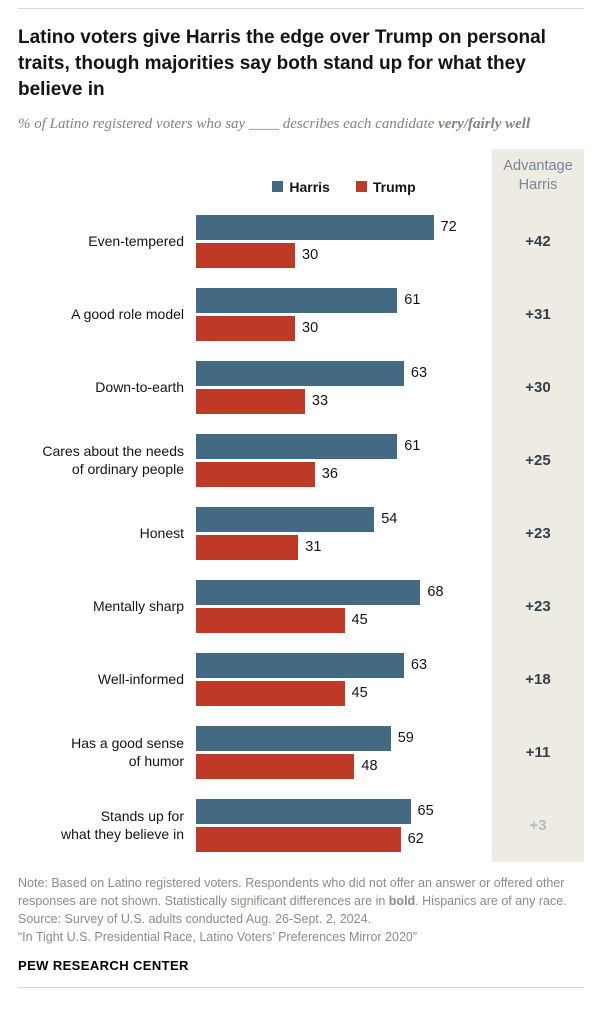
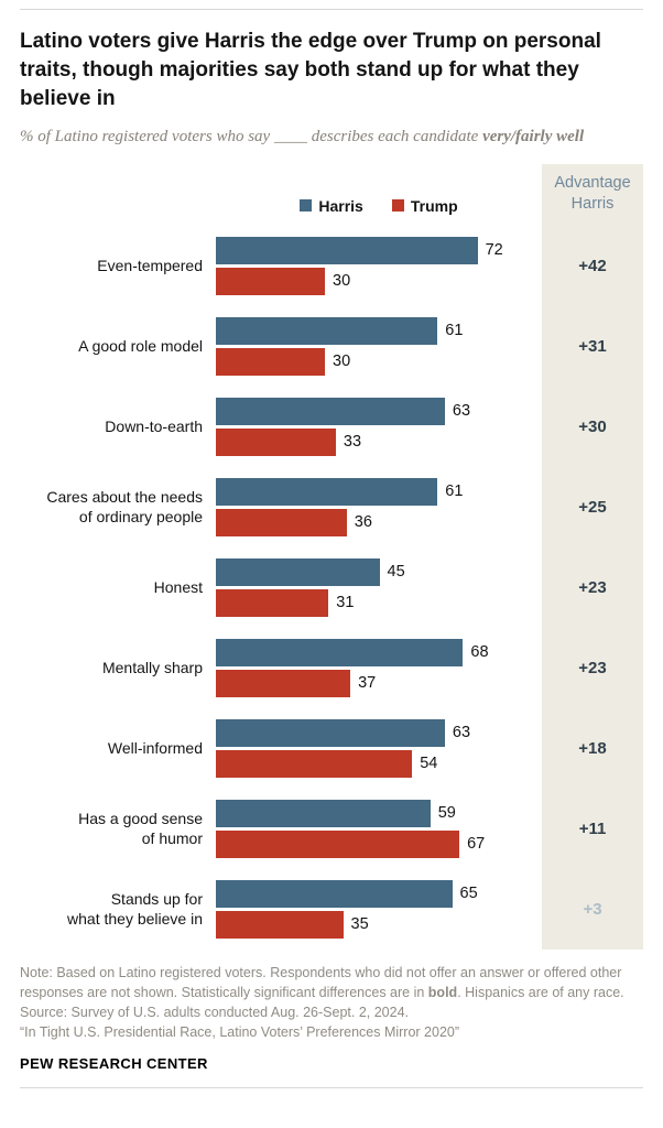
Harris/Honest: 54 -> 45
Trump/Mentally sharp: 45 -> 37
Trump/Well-informed: 45 -> 54
Trump/Has a good sense of humor: 48 -> 67
Trump/Stands up for what they believe in: 62 -> 35
